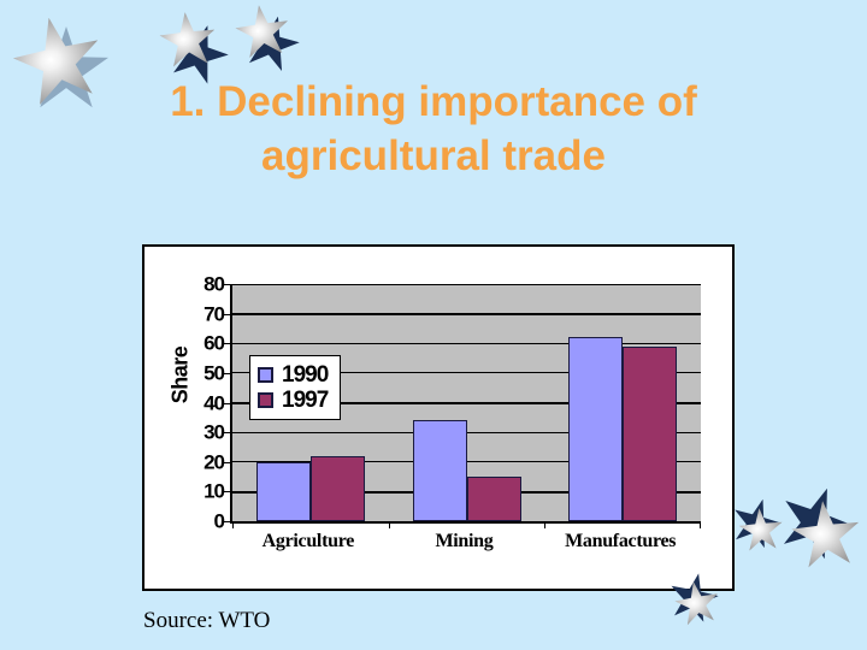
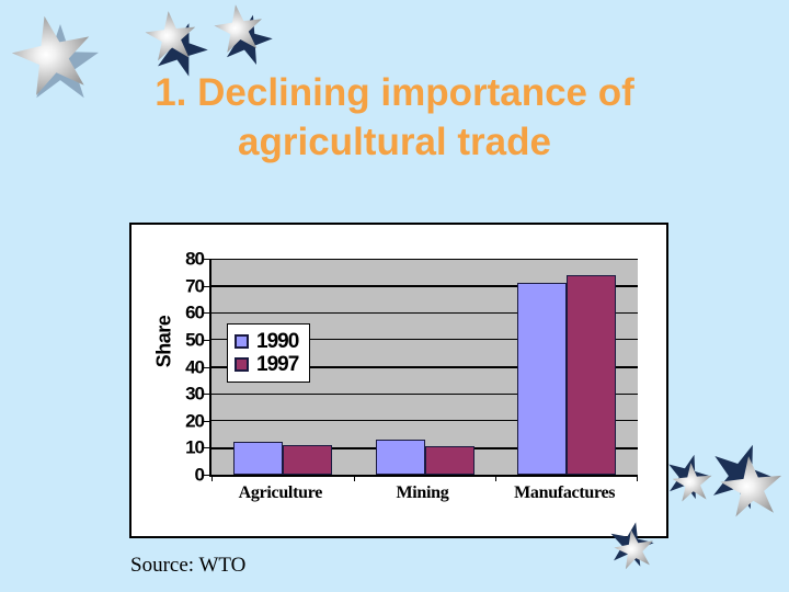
1990/Agriculture: 20 -> 12
1997/Agriculture: 22 -> 11
1990/Mining: 34 -> 13
1997/Mining: 15 -> 10
1990/Manufactures: 62 -> 71
1997/Manufactures: 59 -> 74
